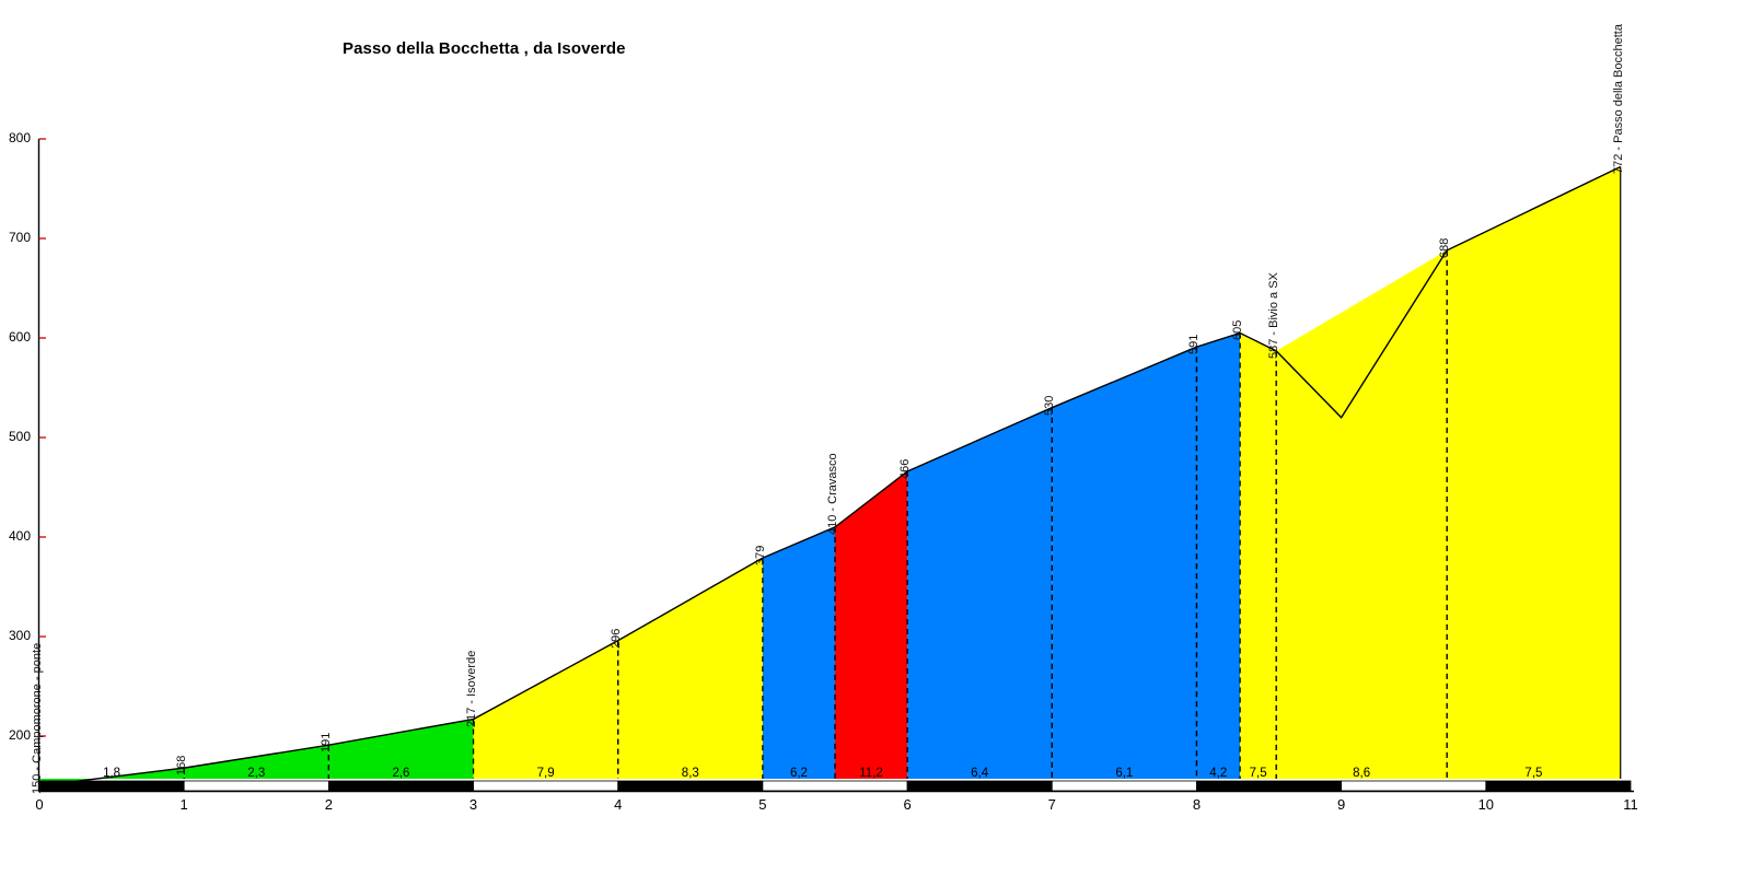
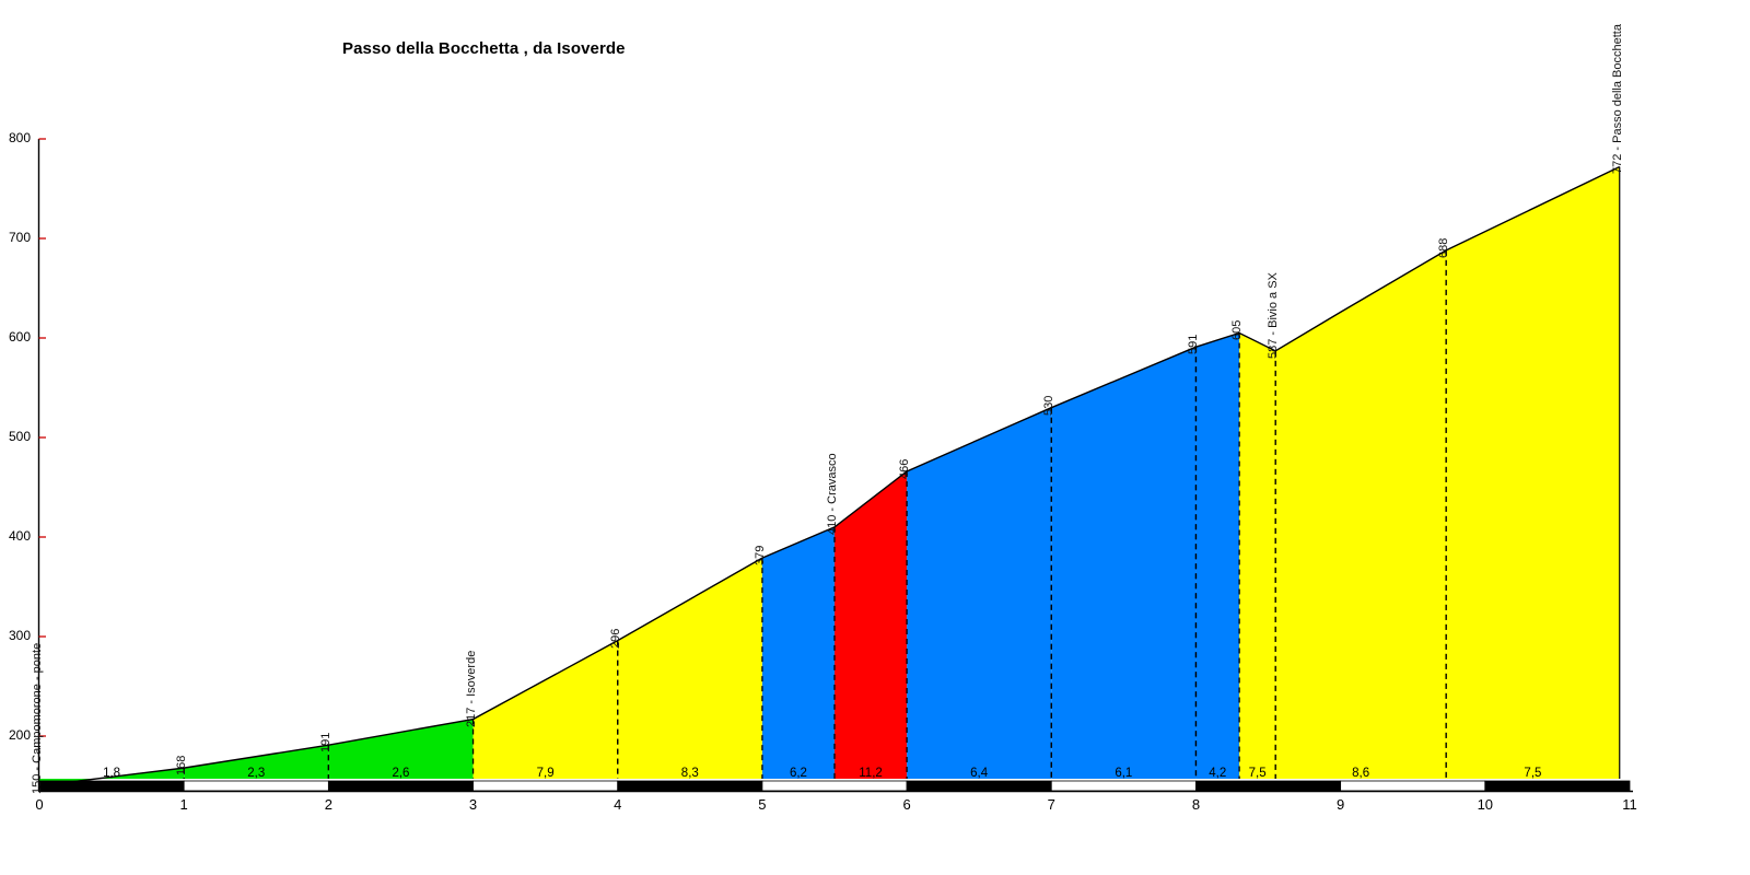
9: 520 -> 630
